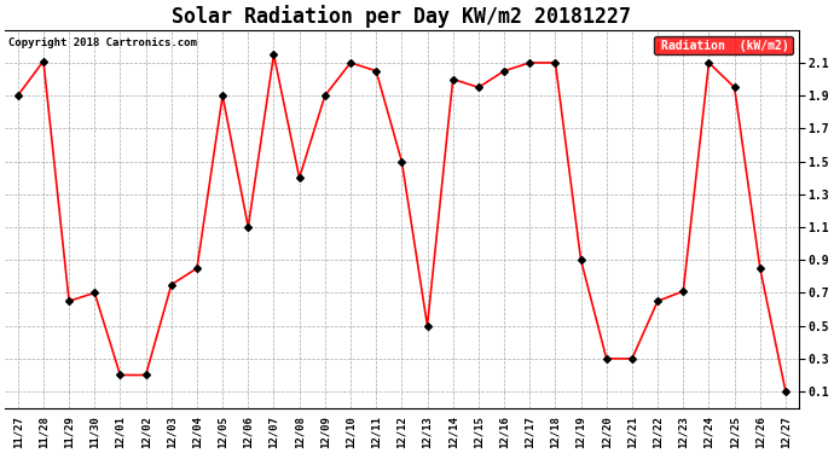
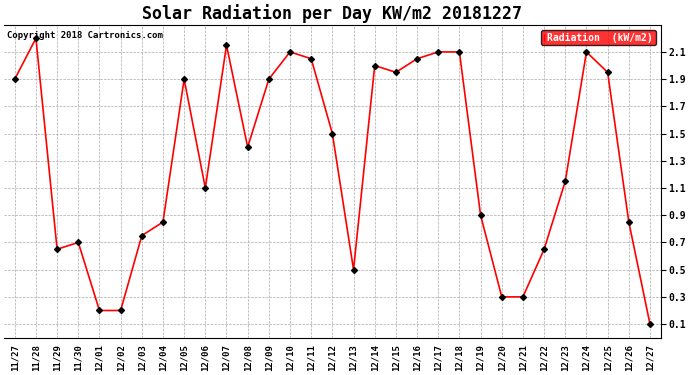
11/28: 2.11 -> 2.20
12/23: 0.71 -> 1.15
